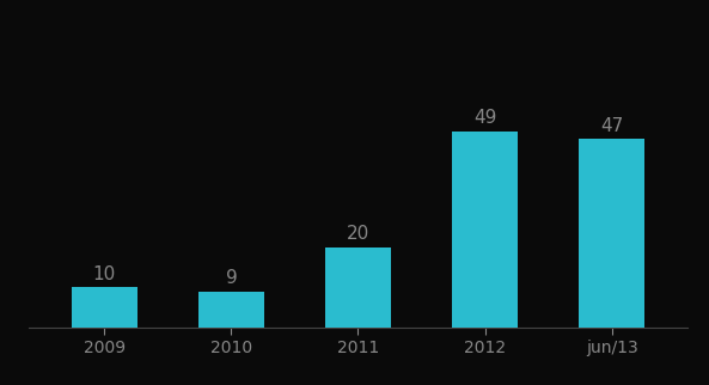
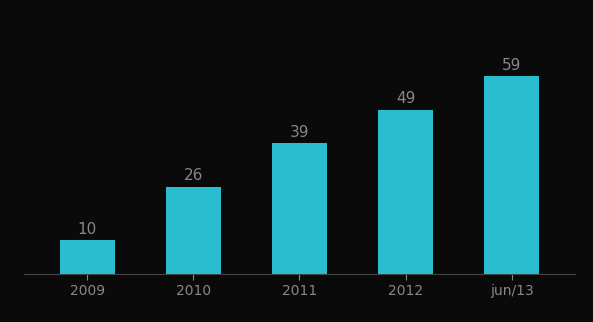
2010: 9 -> 26
2011: 20 -> 39
jun/13: 47 -> 59
